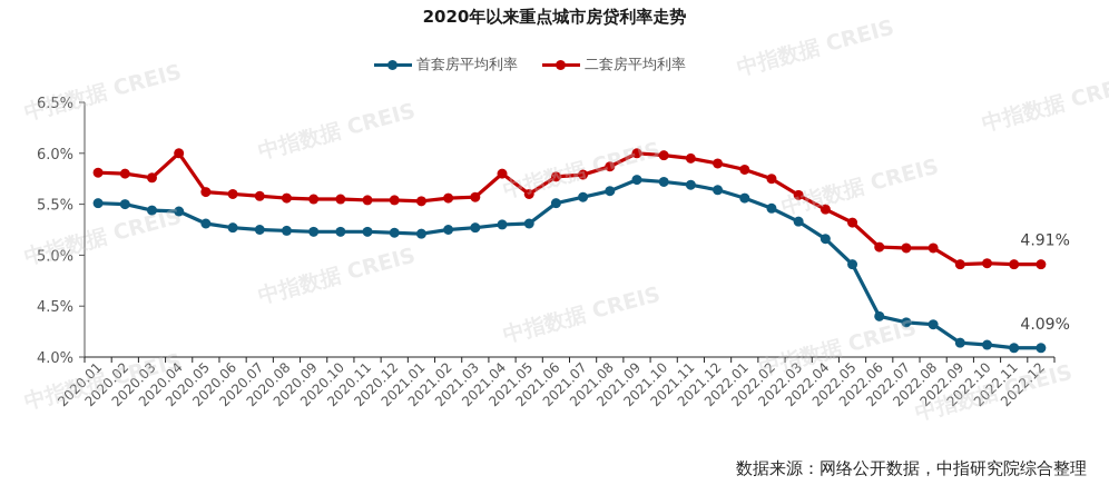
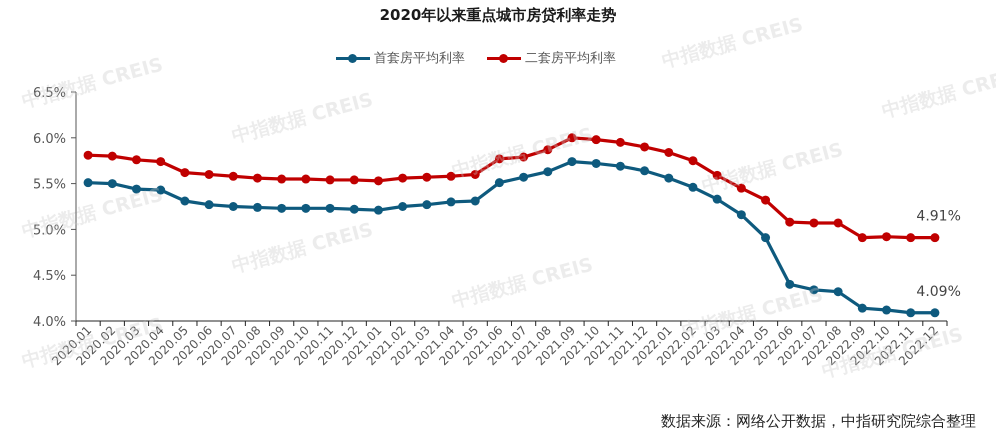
二套房平均利率/2020.04: 6.0% -> 5.7%
二套房平均利率/2021.04: 5.8% -> 5.6%
